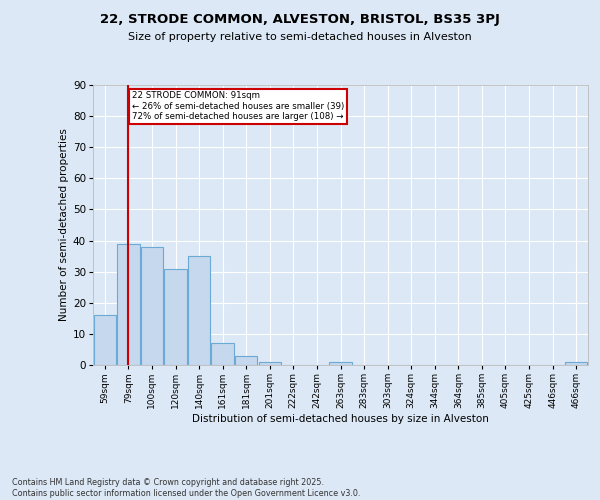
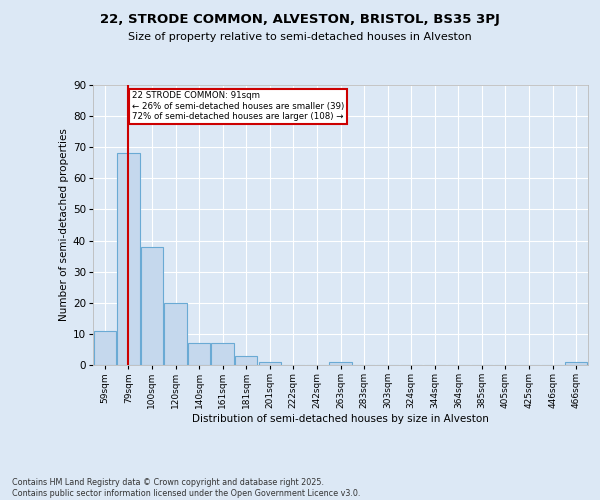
59sqm: 16 -> 11
79sqm: 39 -> 68
120sqm: 31 -> 20
140sqm: 35 -> 7
